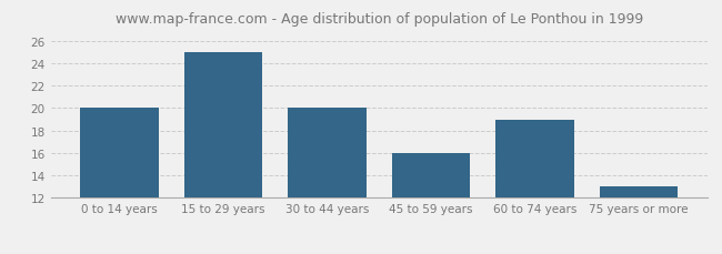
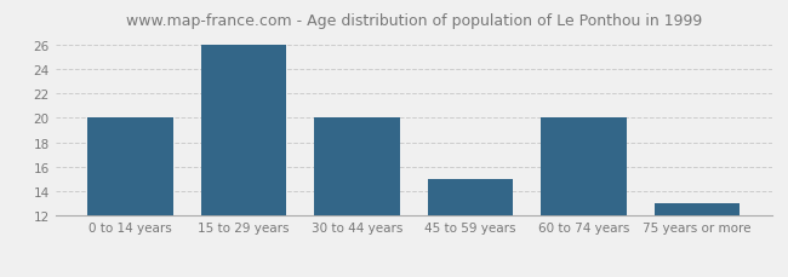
15 to 29 years: 25 -> 26
45 to 59 years: 16 -> 15
60 to 74 years: 19 -> 20
